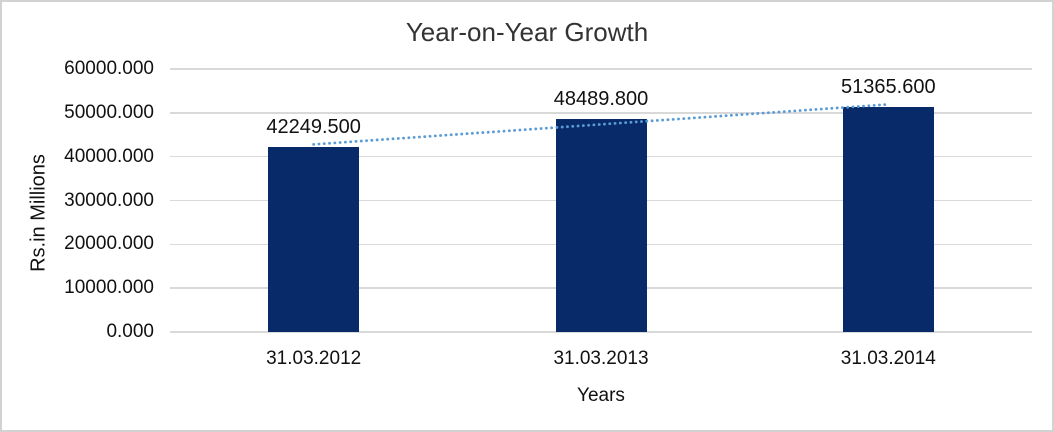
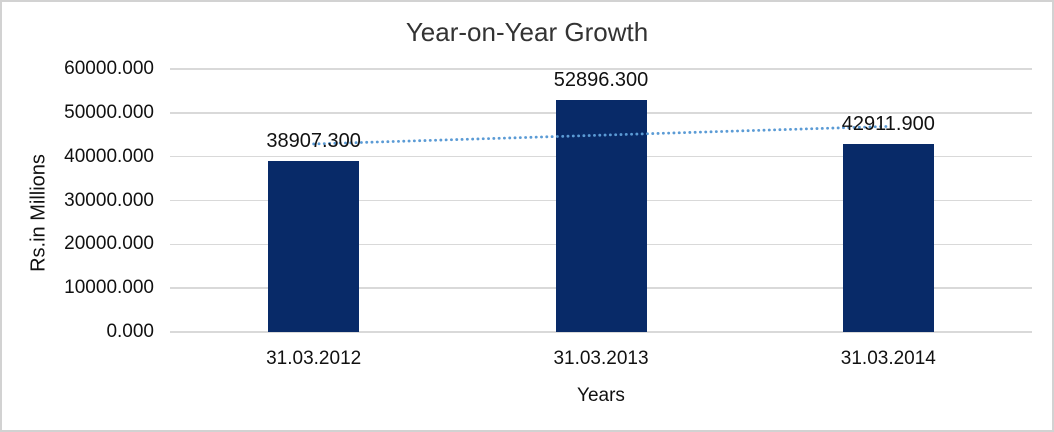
31.03.2012: 42249.500 -> 38907.300
31.03.2013: 48489.800 -> 52896.300
31.03.2014: 51365.600 -> 42911.900
